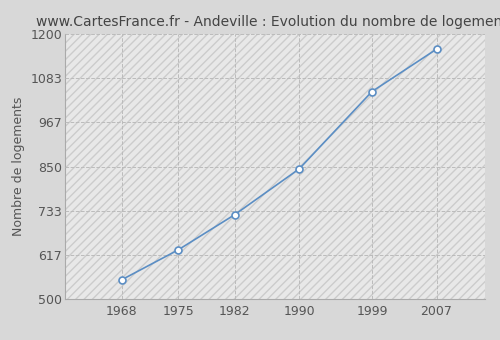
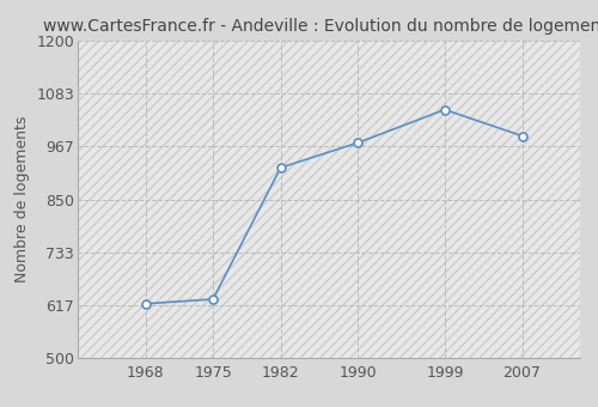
1968: 551 -> 620
1982: 723 -> 920
1990: 844 -> 975
2007: 1160 -> 990
